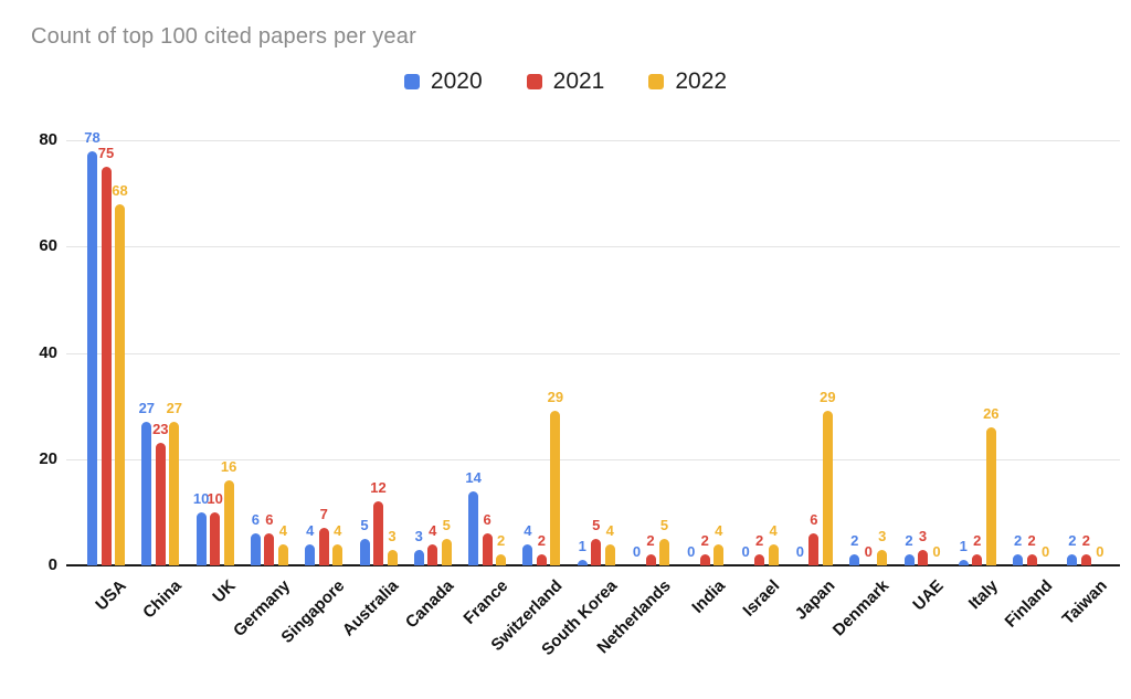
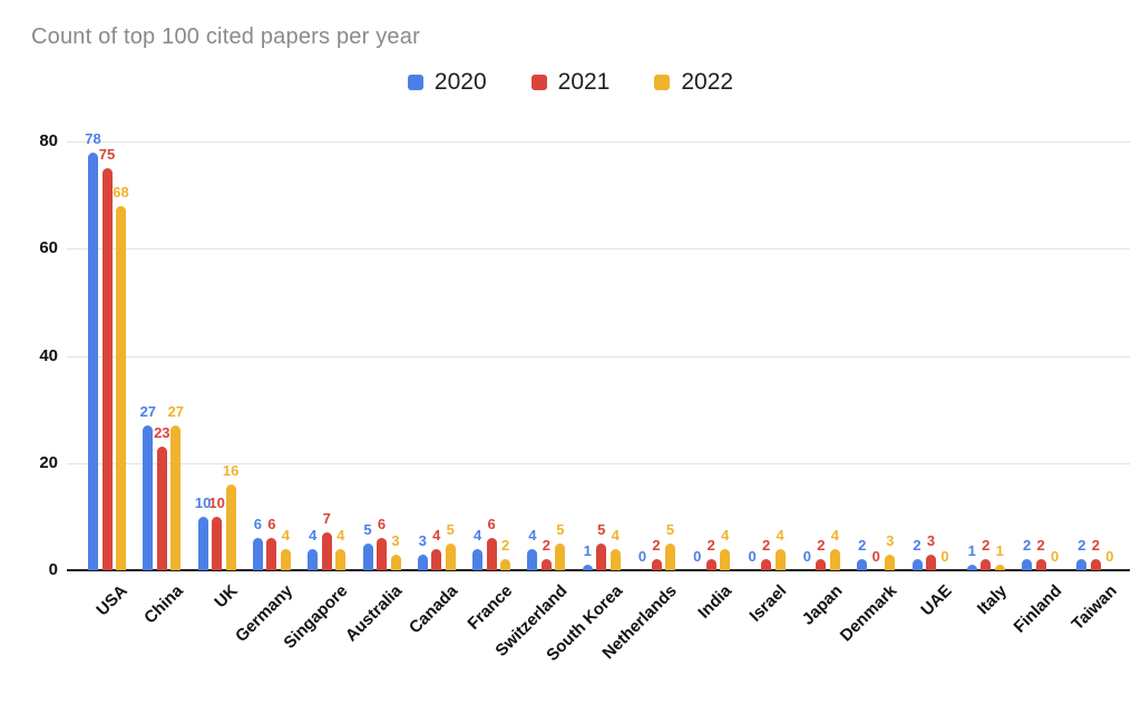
2021/Australia: 12 -> 6
2020/France: 14 -> 4
2022/Switzerland: 29 -> 5
2021/Japan: 6 -> 2
2022/Japan: 29 -> 4
2022/Italy: 26 -> 1
